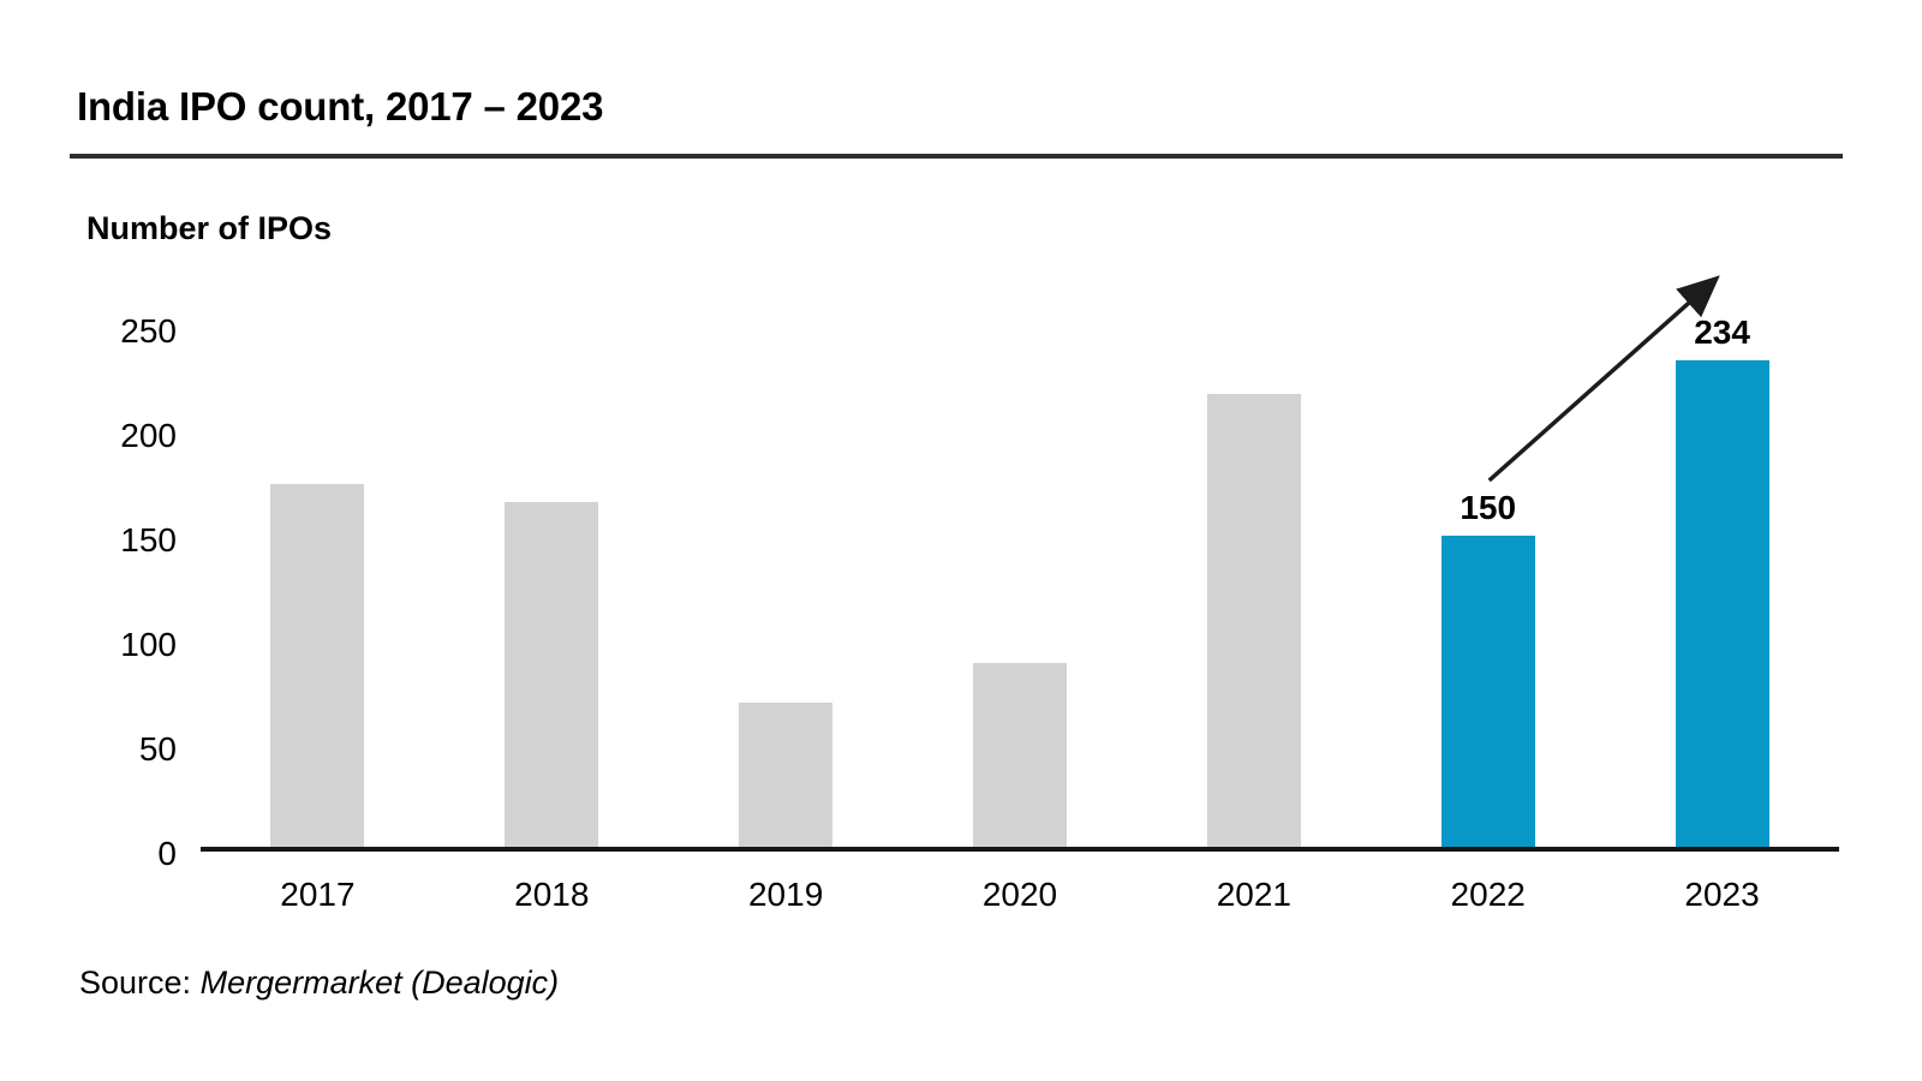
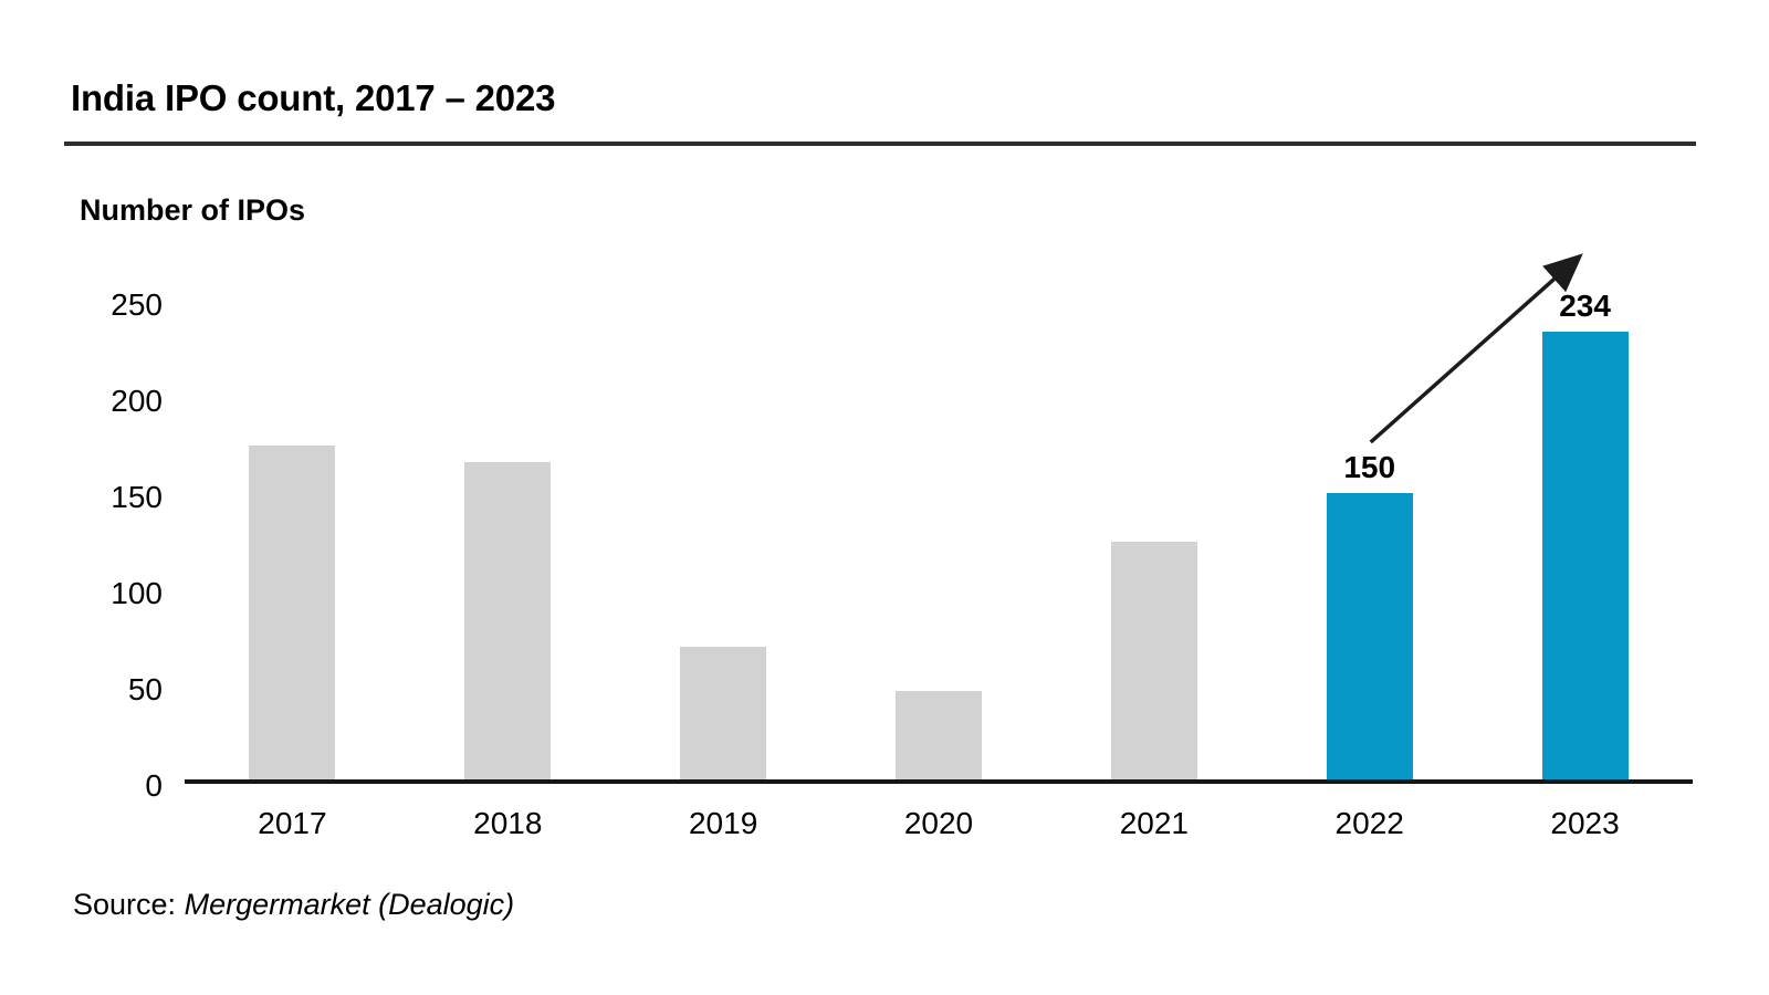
2020: 89 -> 47
2021: 218 -> 125
